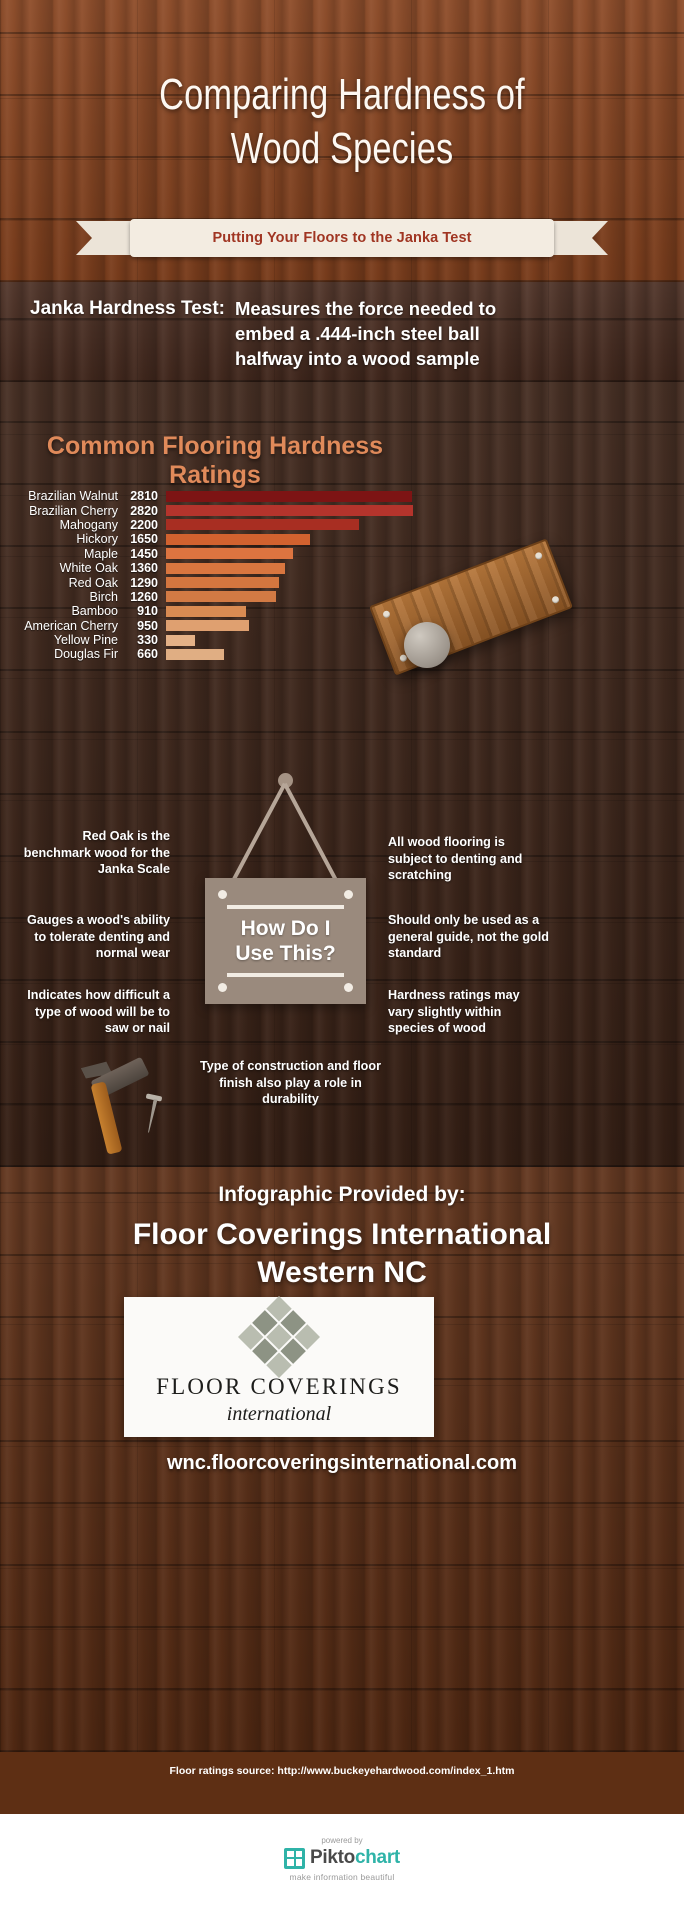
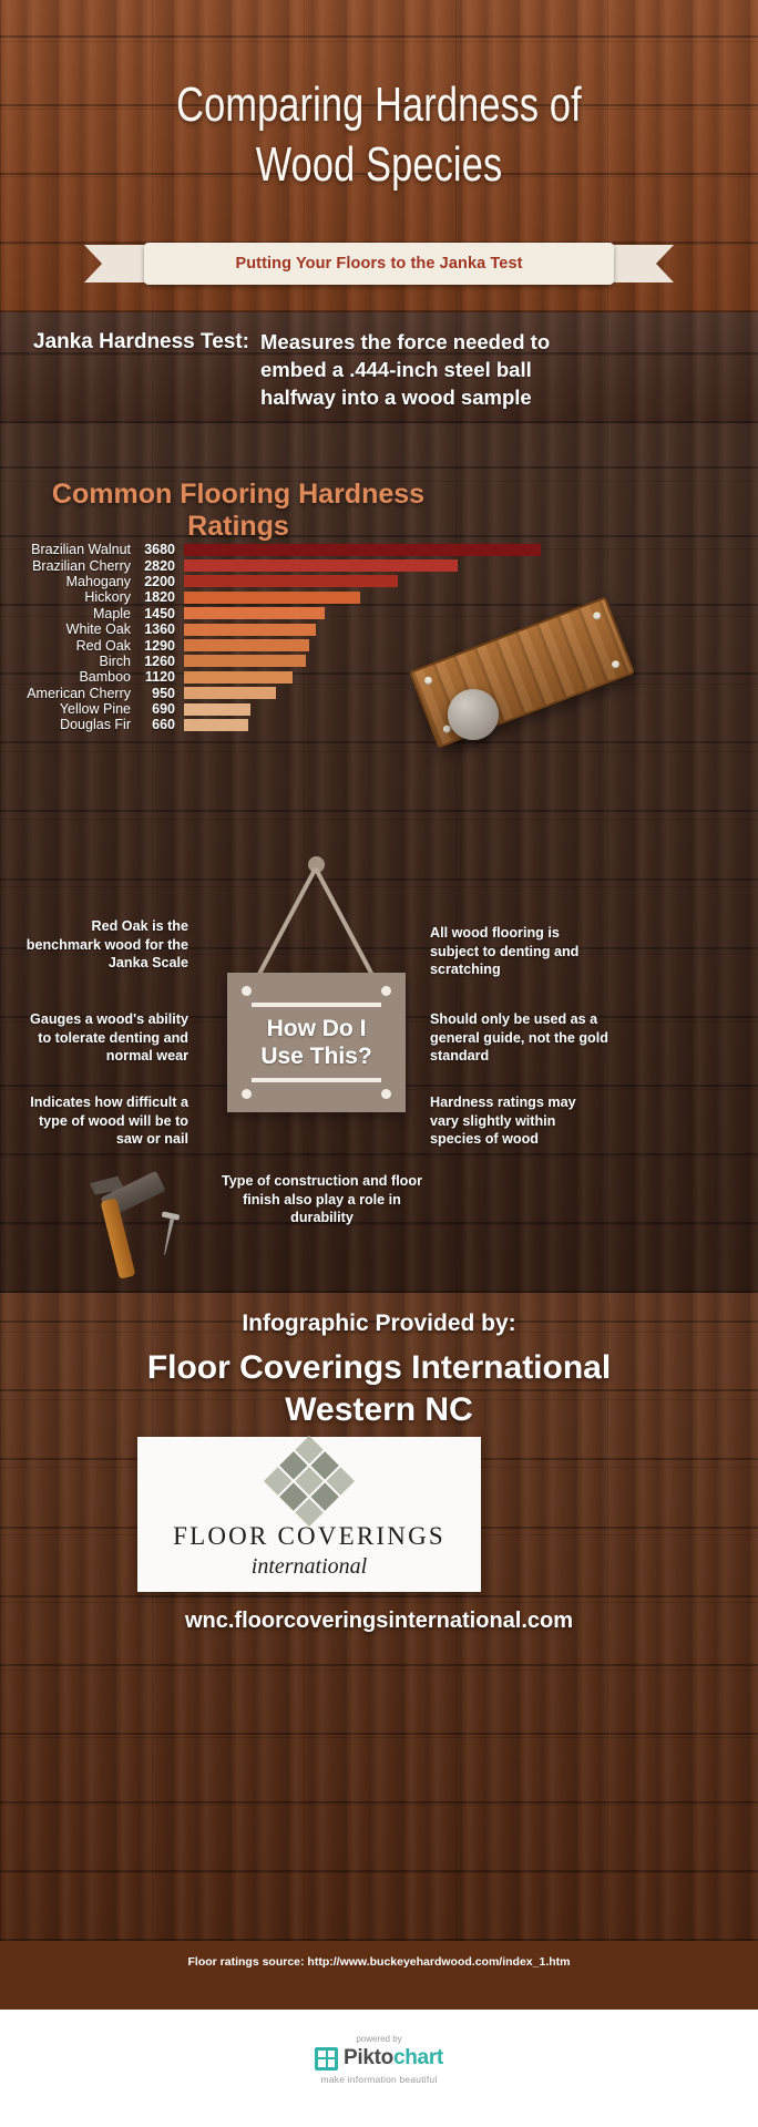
Brazilian Walnut: 2810 -> 3680
Hickory: 1650 -> 1820
Bamboo: 910 -> 1120
Yellow Pine: 330 -> 690
